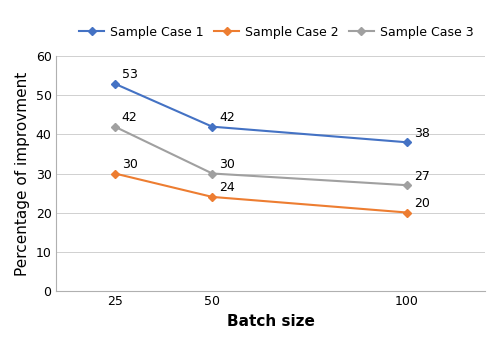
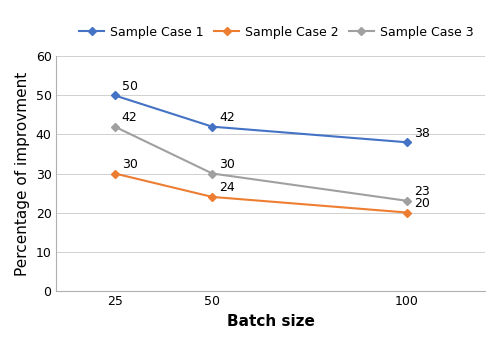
Sample Case 1/25: 53 -> 50
Sample Case 3/100: 27 -> 23
